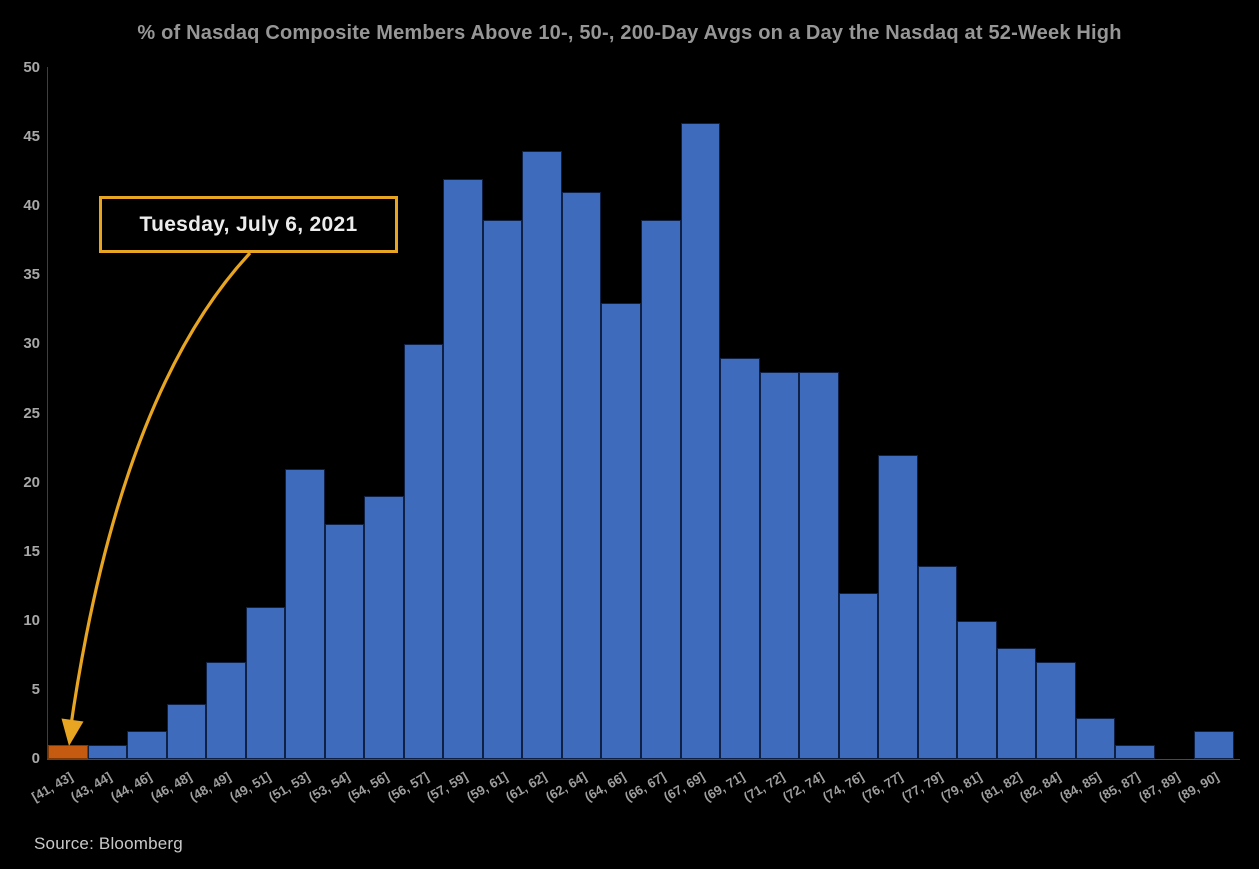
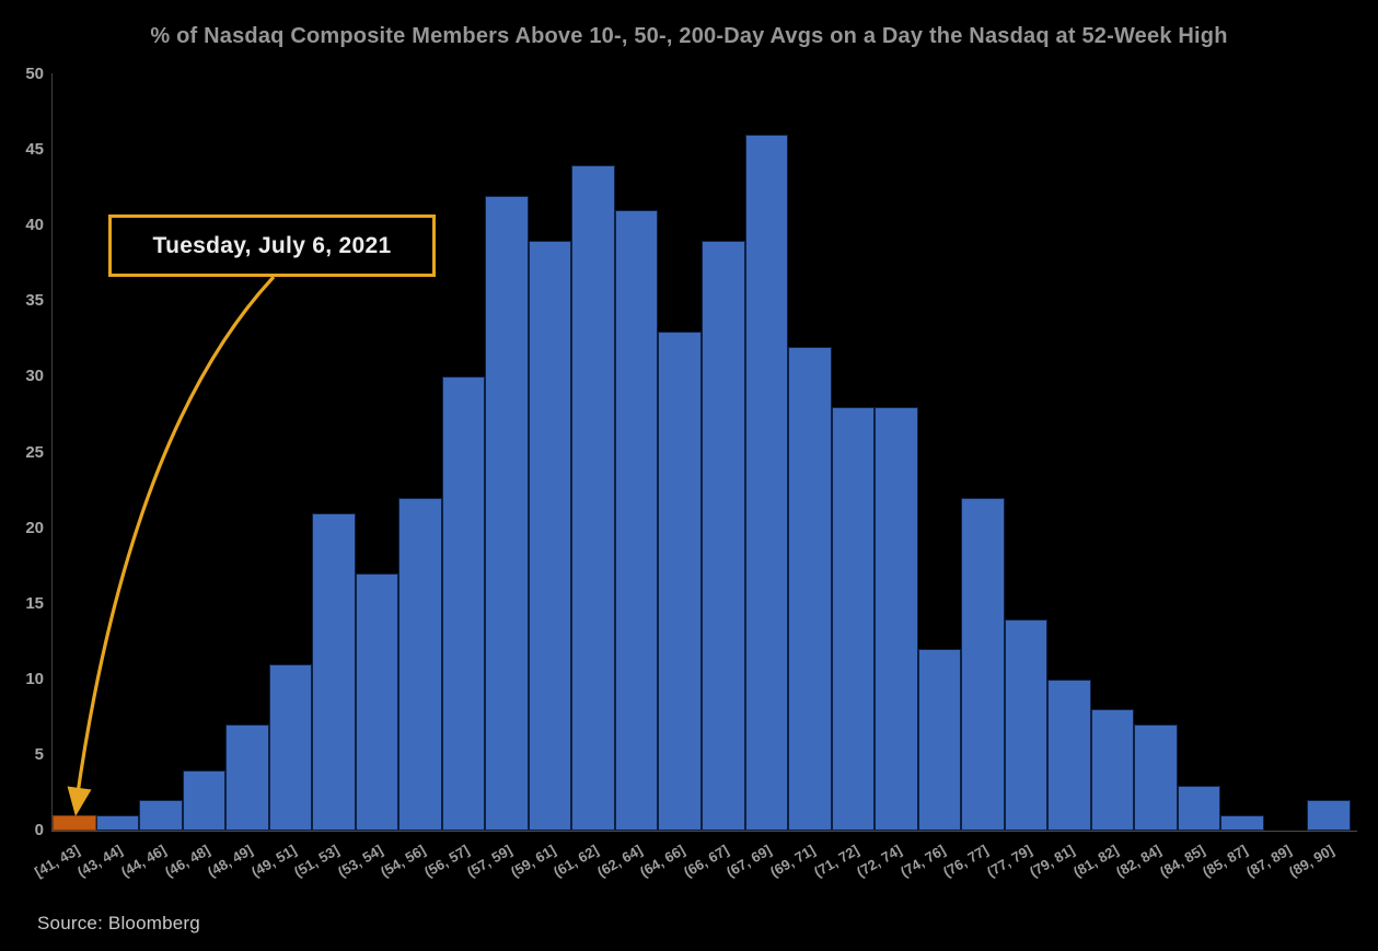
(54, 56]: 19 -> 22
(69, 71]: 29 -> 32
